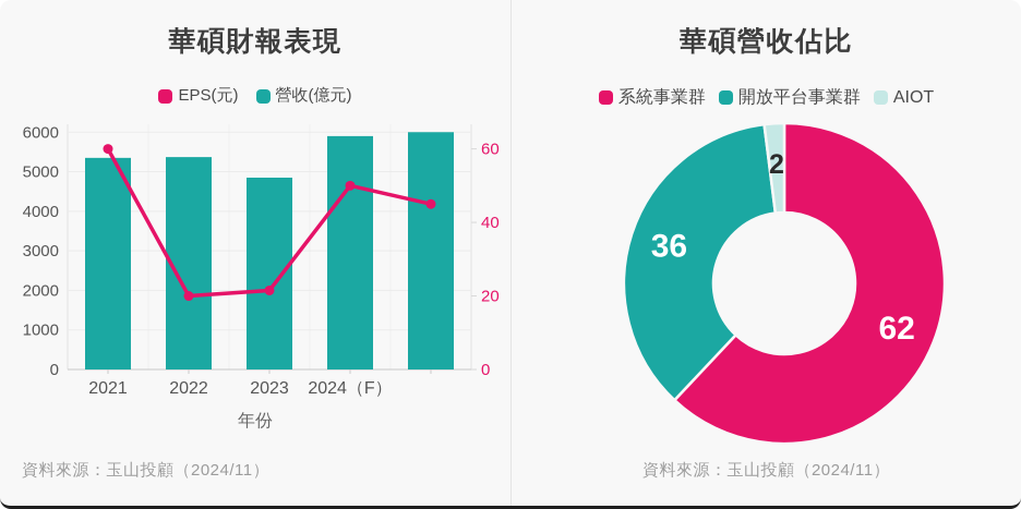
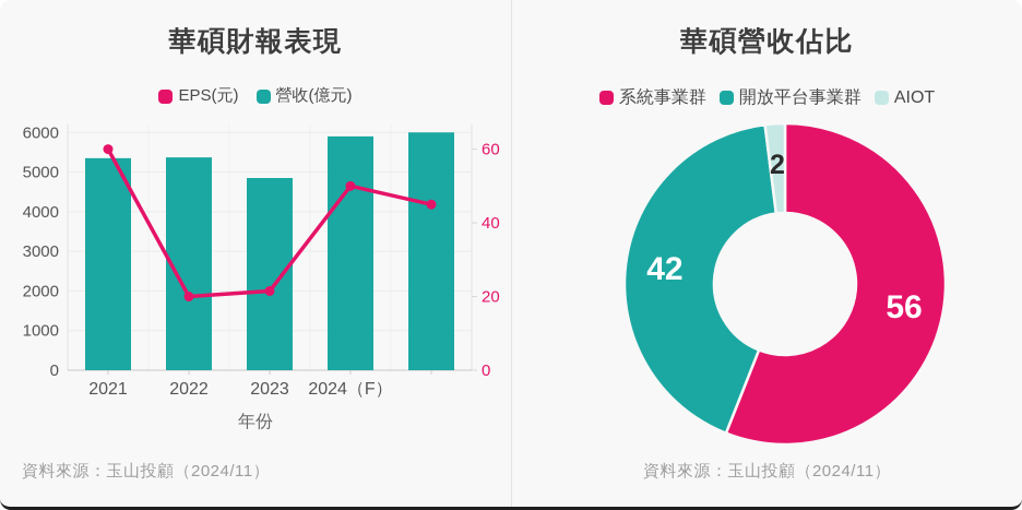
華碩營收佔比/系統事業群: 62 -> 56
華碩營收佔比/開放平台事業群: 36 -> 42
